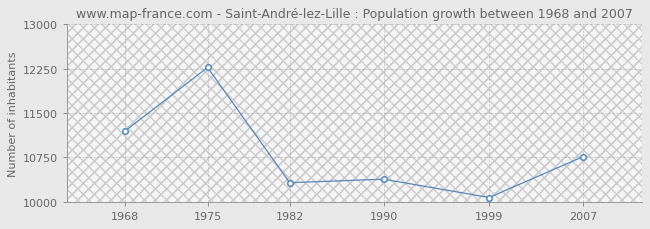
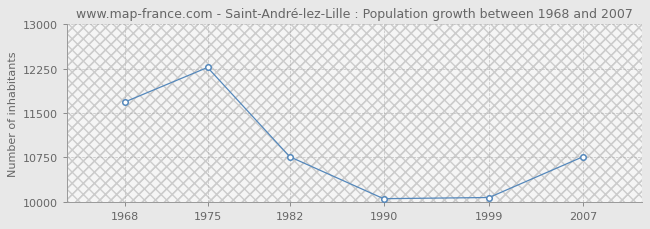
1968: 11200 -> 11690
1982: 10320 -> 10760
1990: 10380 -> 10050
